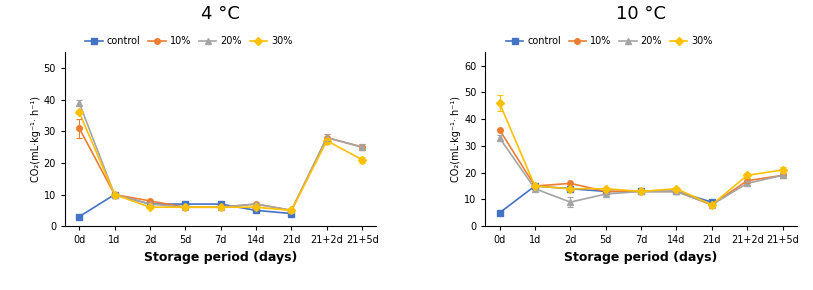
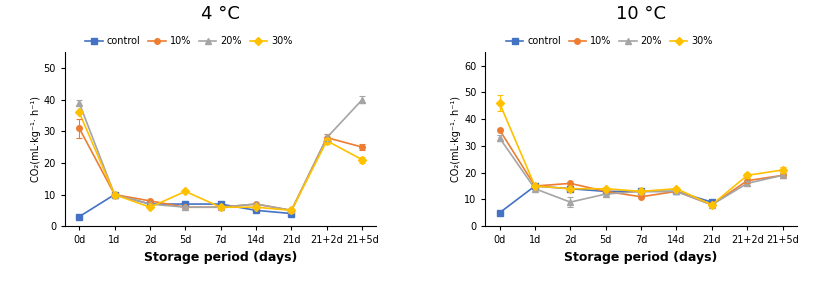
4 °C/30%/5d: 6 -> 11
4 °C/20%/21+5d: 25 -> 40
10 °C/10%/7d: 13 -> 11
